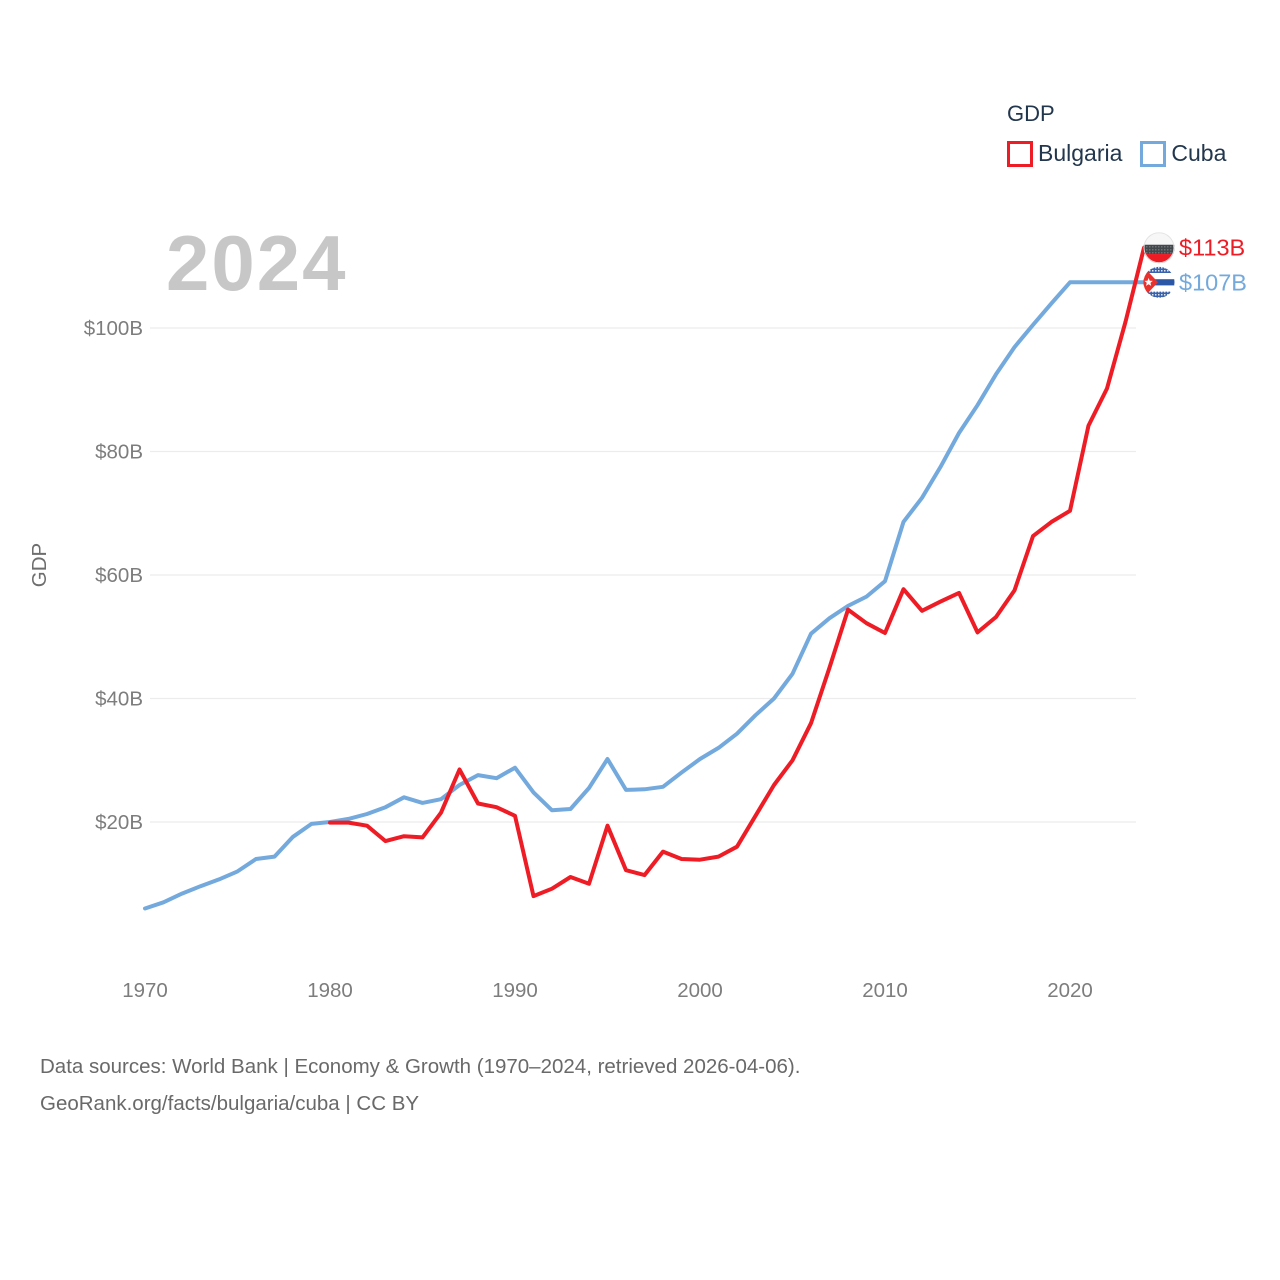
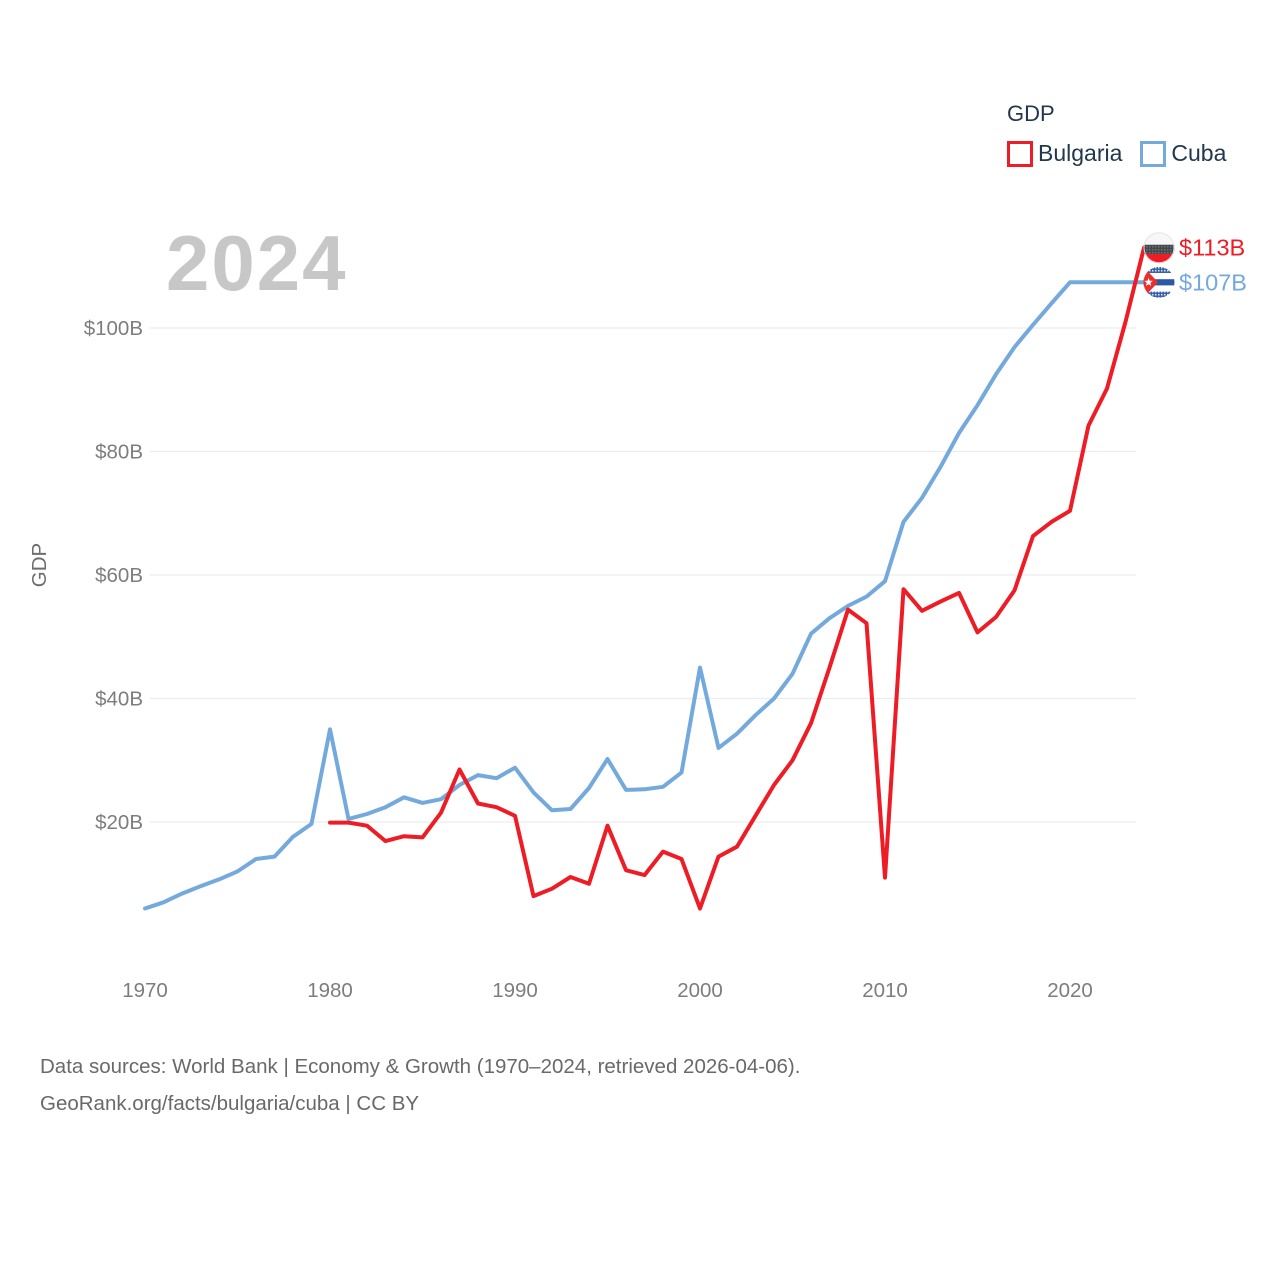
Cuba/1980: $20B -> $35B
Cuba/2000: $30B -> $45B
Bulgaria/2000: $14B -> $6B
Bulgaria/2010: $51B -> $11B
